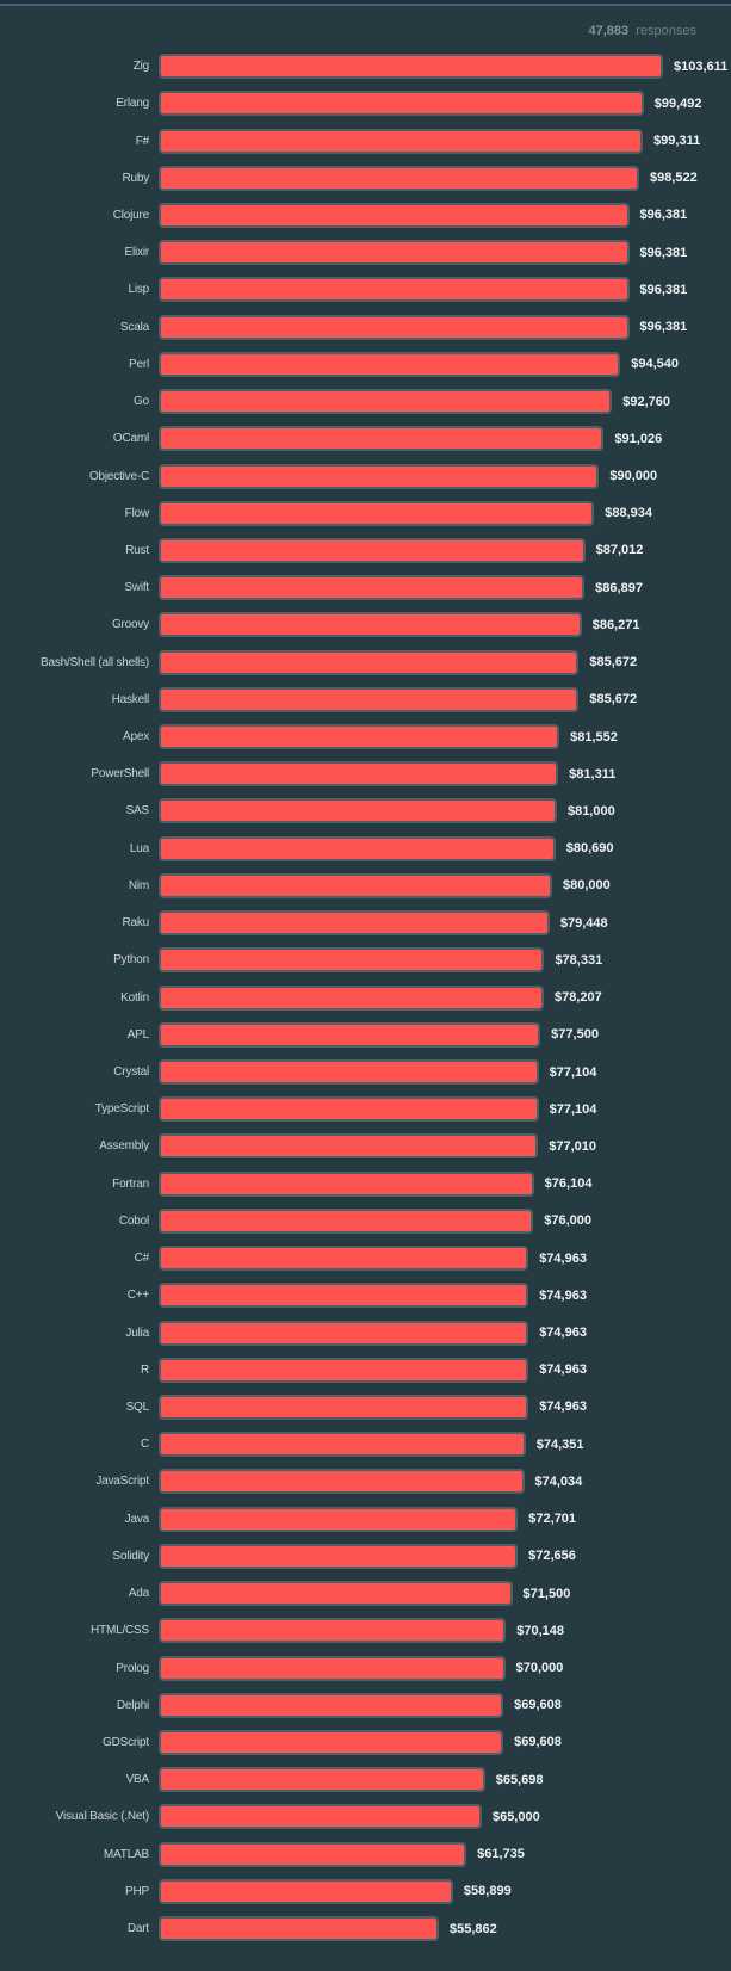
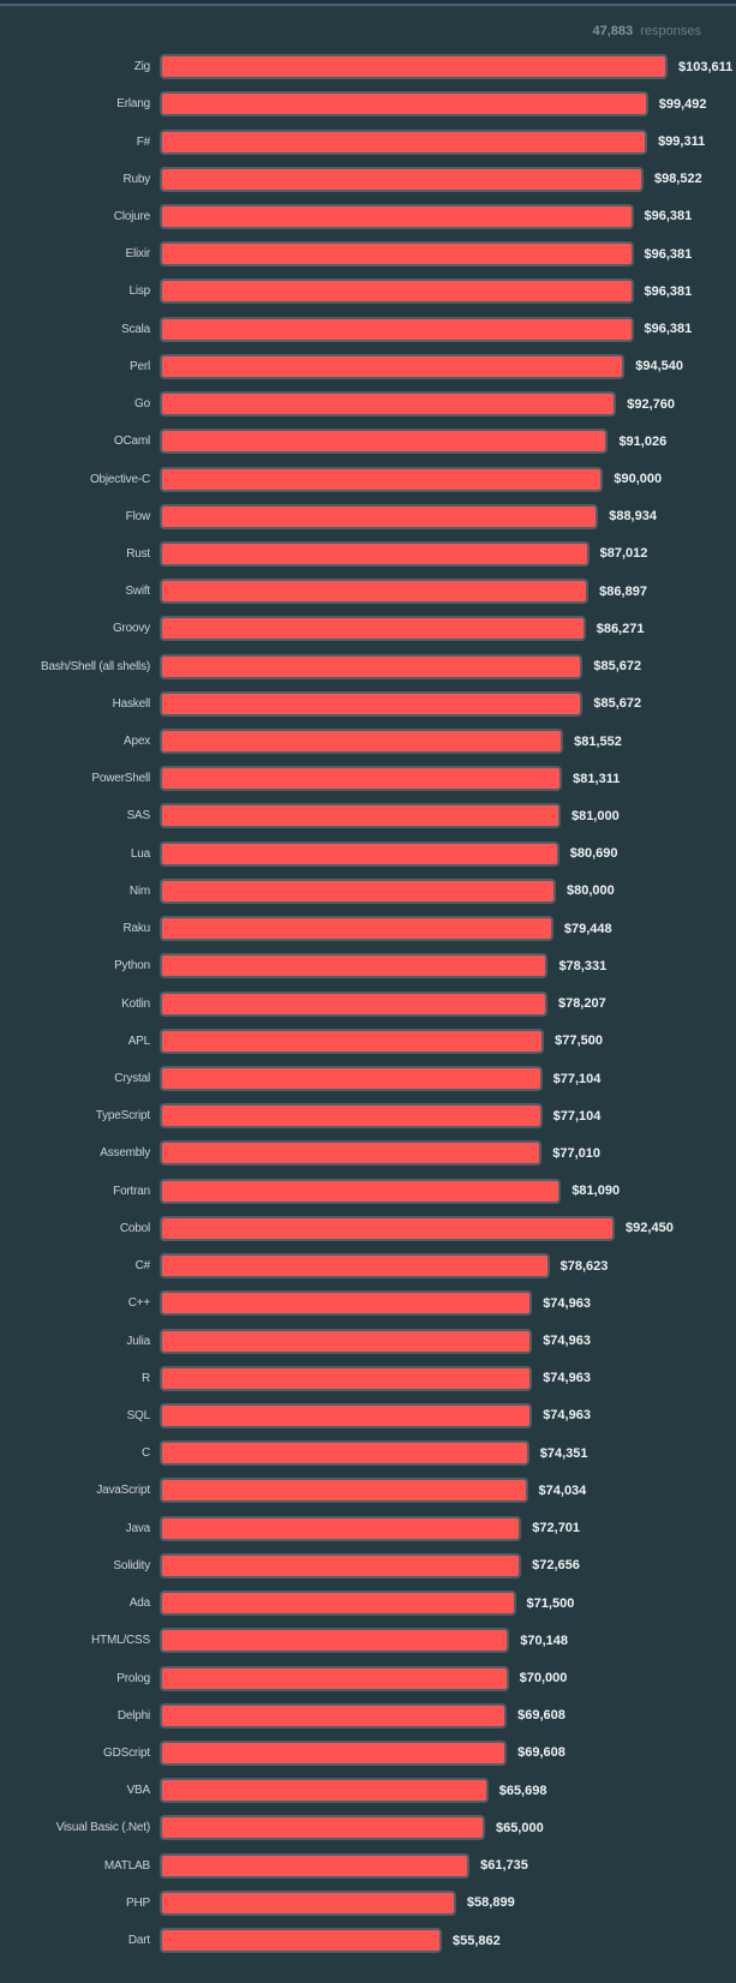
Fortran: $76,104 -> $81,090
Cobol: $76,000 -> $92,450
C#: $74,963 -> $78,623
